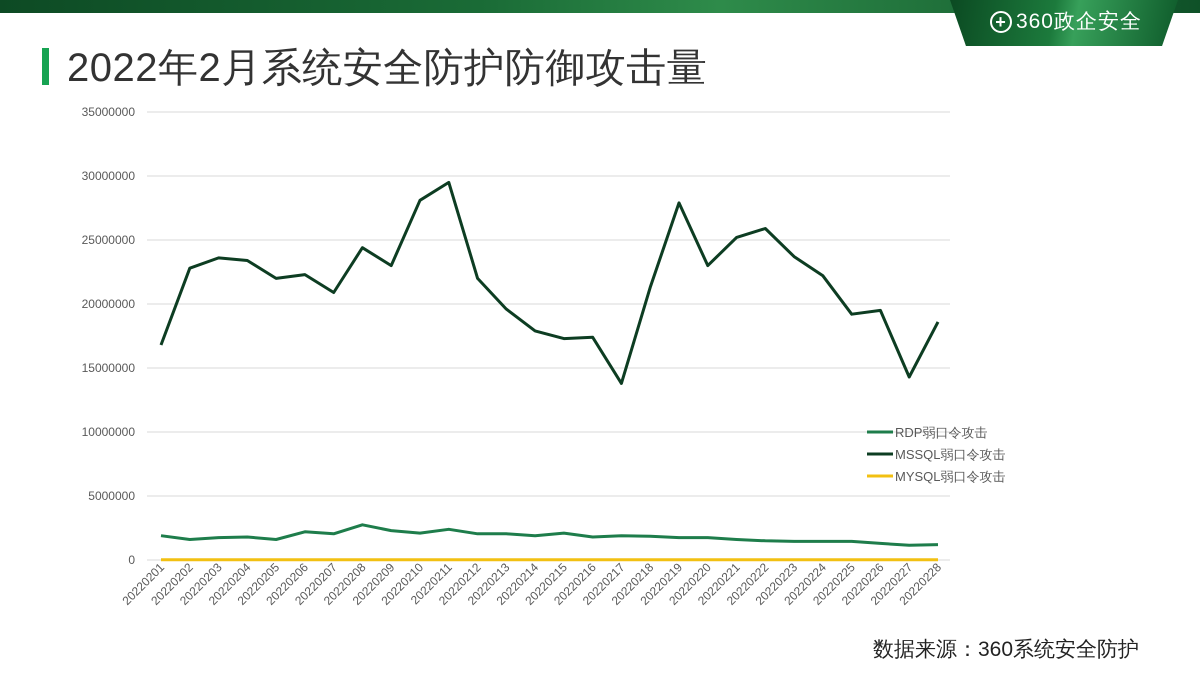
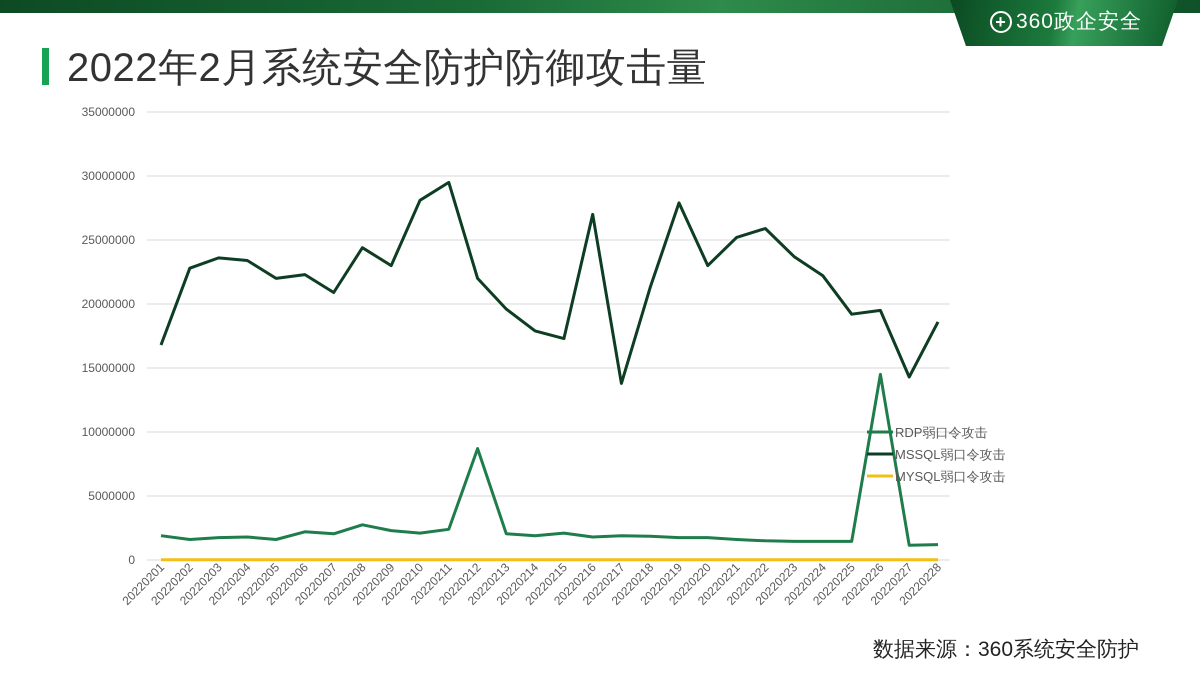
RDP弱口令攻击/20220212: 2000000 -> 8700000
MSSQL弱口令攻击/20220216: 17400000 -> 27000000
RDP弱口令攻击/20220226: 1300000 -> 14500000
